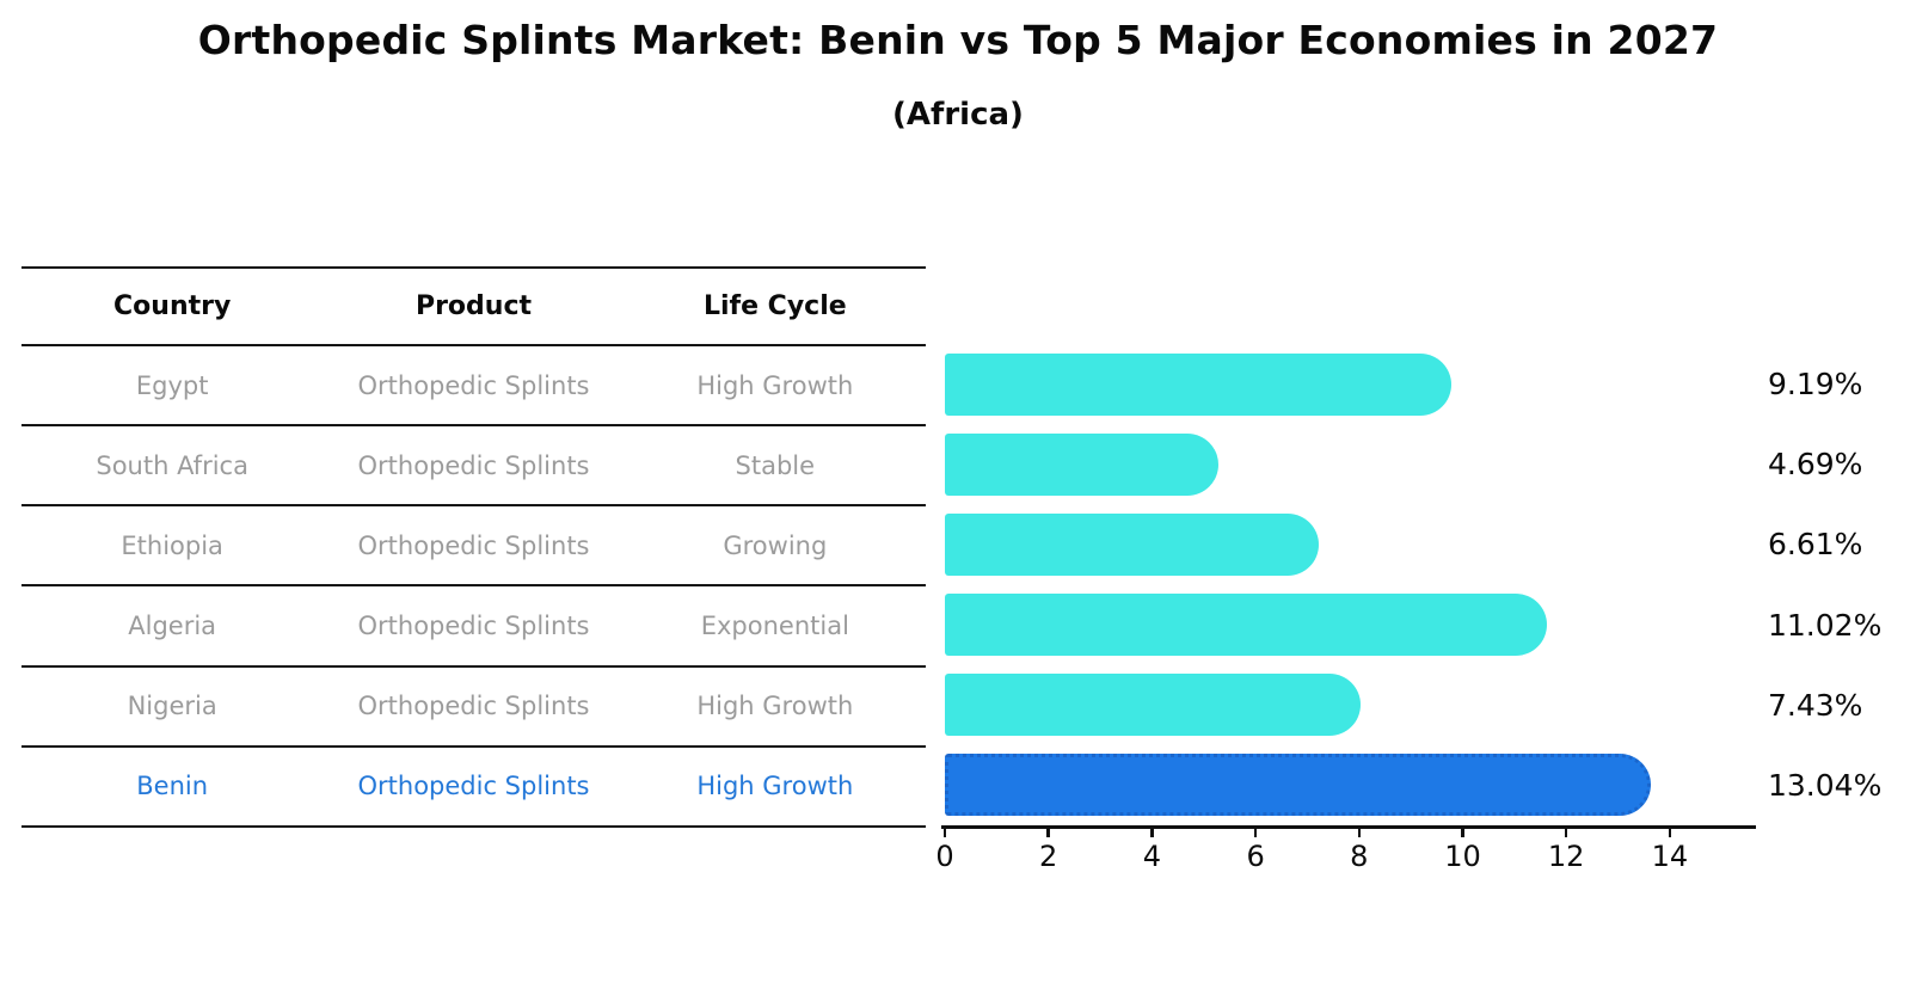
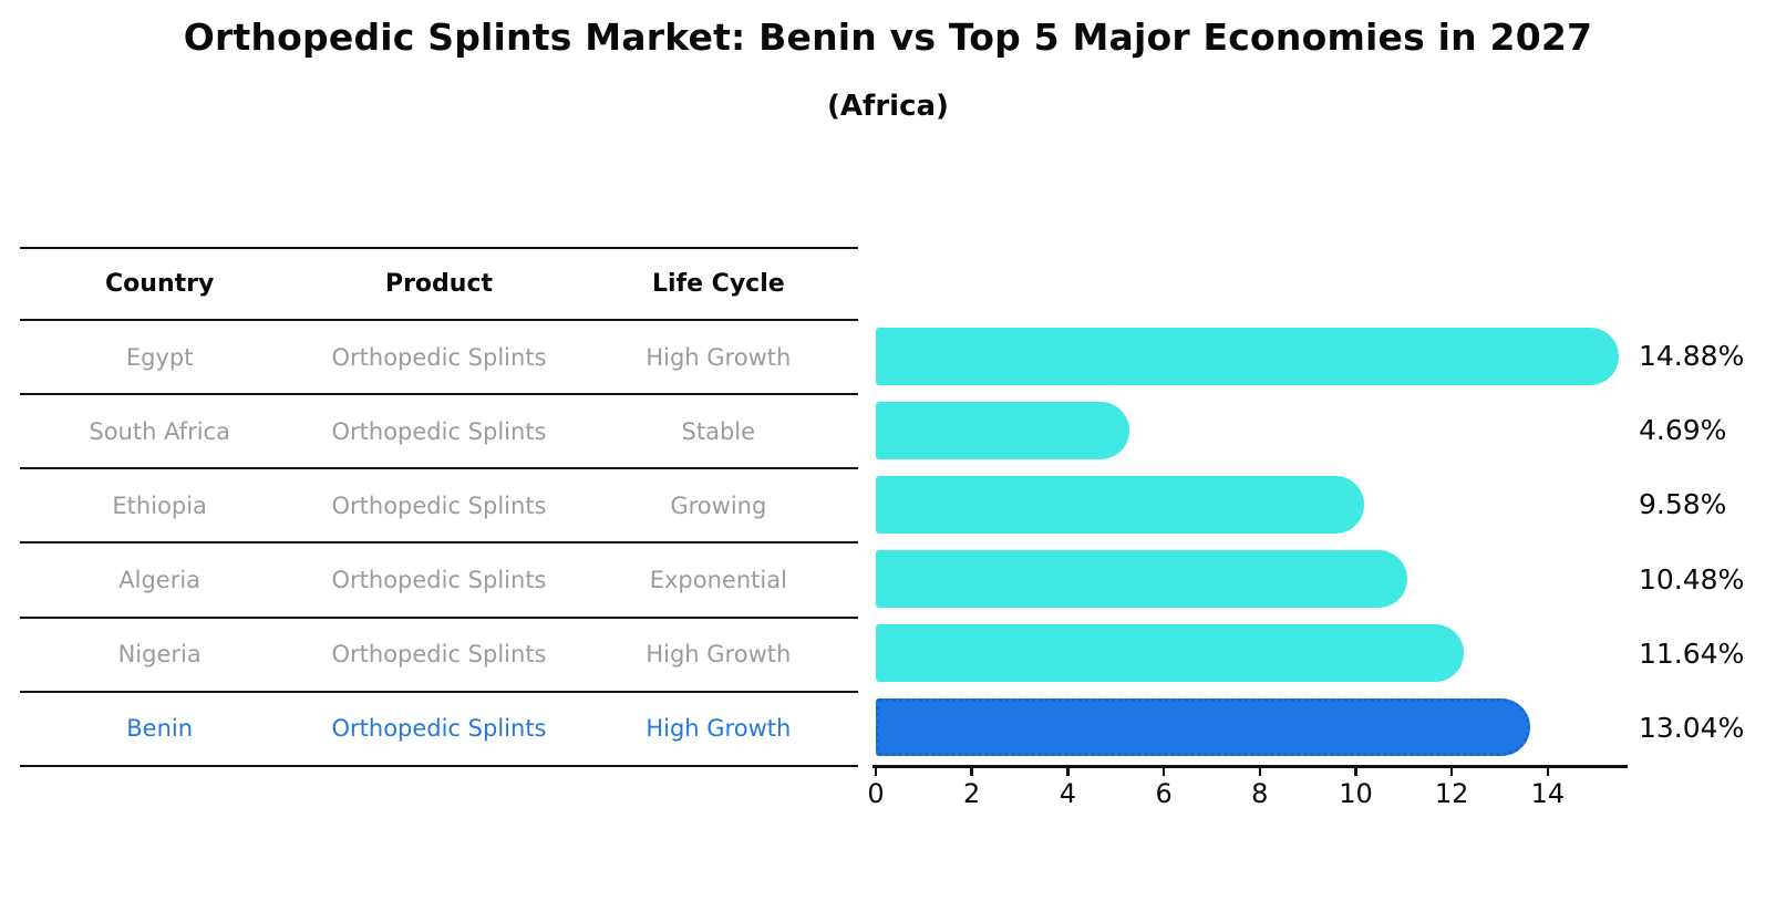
Egypt: 9.19% -> 14.88%
Ethiopia: 6.61% -> 9.58%
Algeria: 11.02% -> 10.48%
Nigeria: 7.43% -> 11.64%
